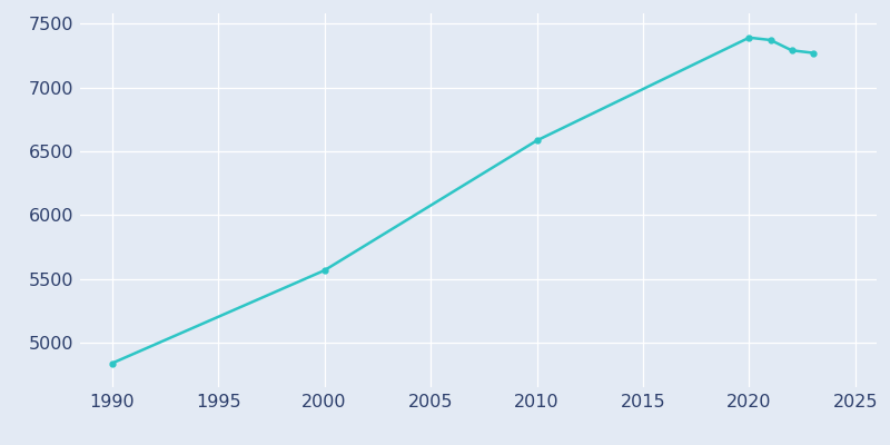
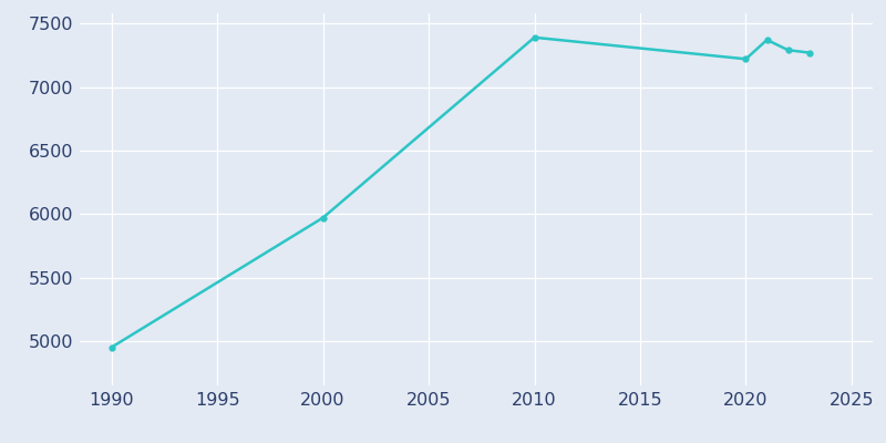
1990: 4840 -> 4950
2000: 5560 -> 5970
2010: 6580 -> 7390
2020: 7390 -> 7220
